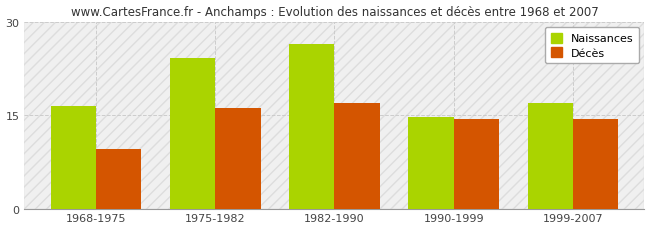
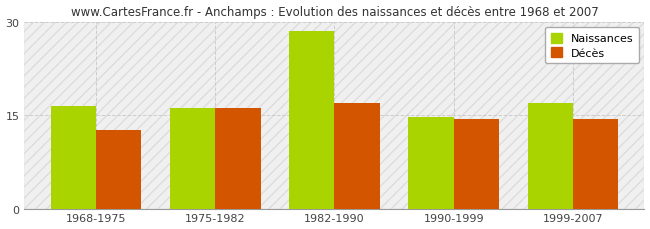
Décès/1968-1975: 9.6 -> 12.6
Naissances/1975-1982: 24.2 -> 16.1
Naissances/1982-1990: 26.4 -> 28.4
